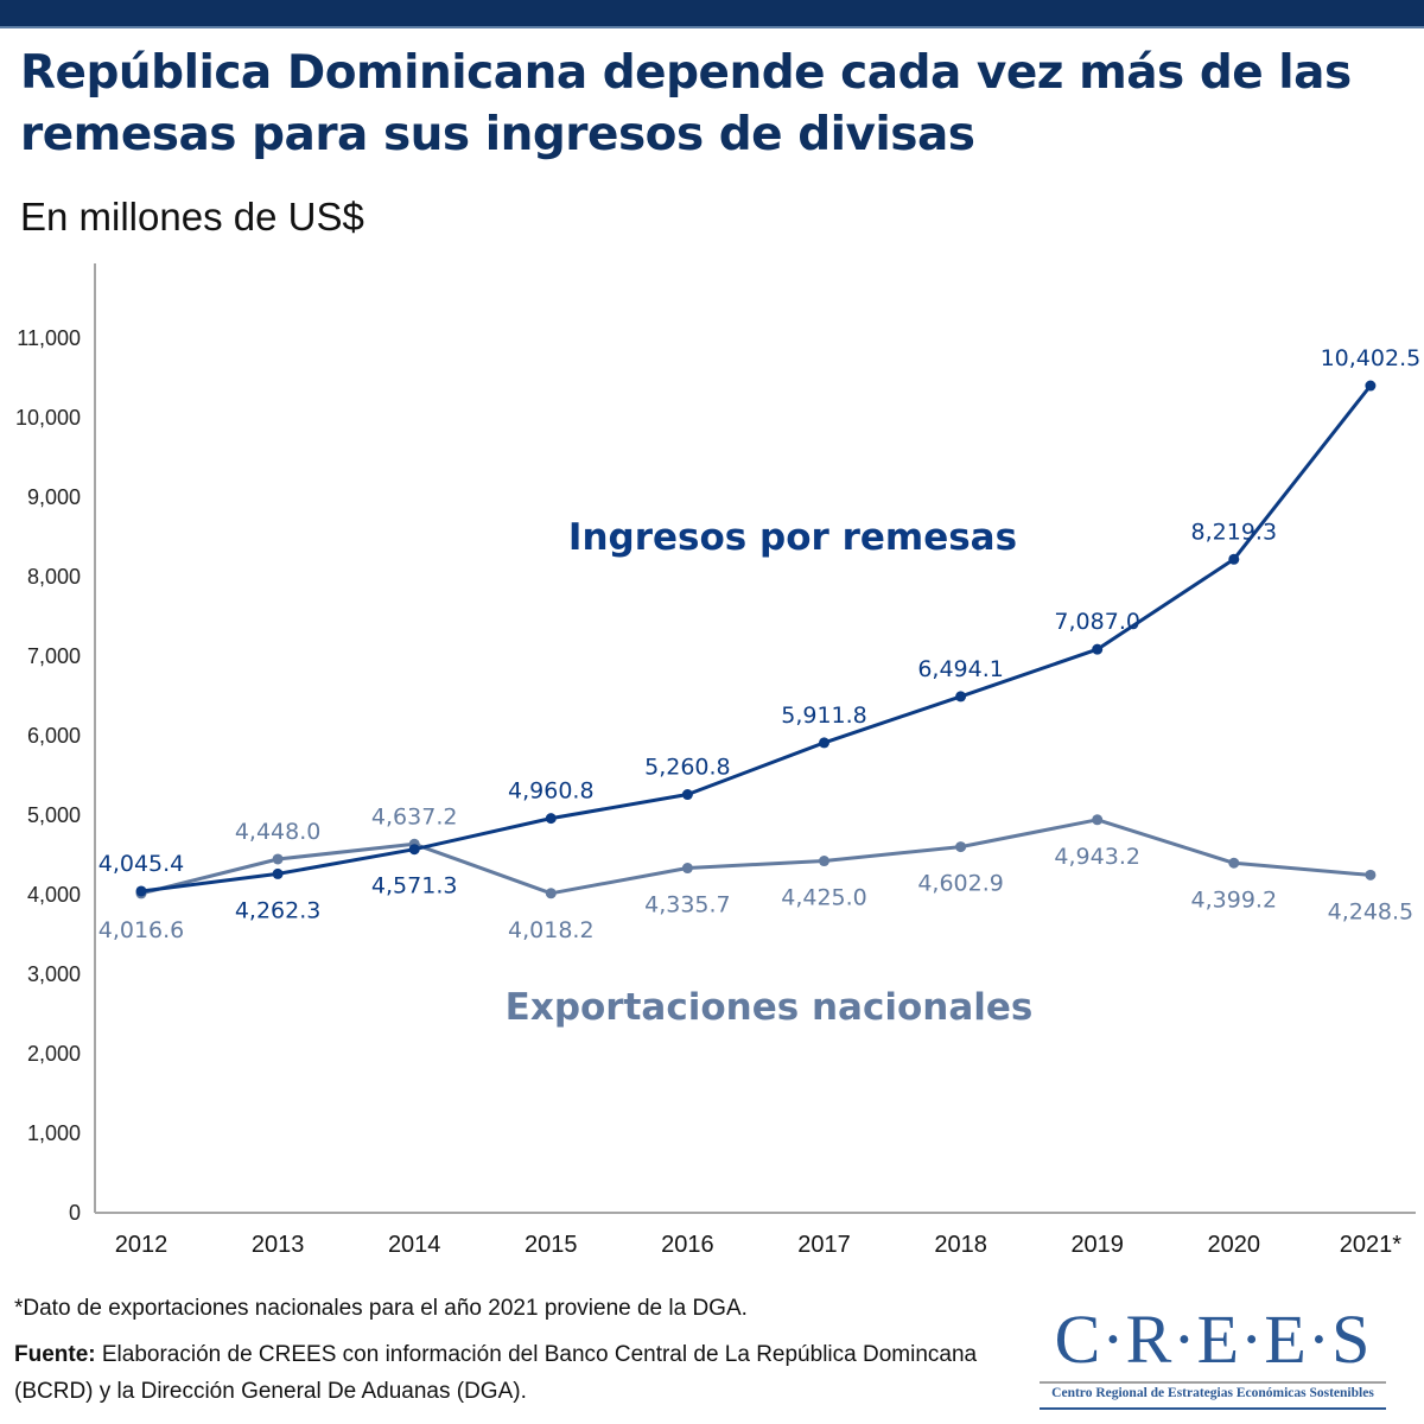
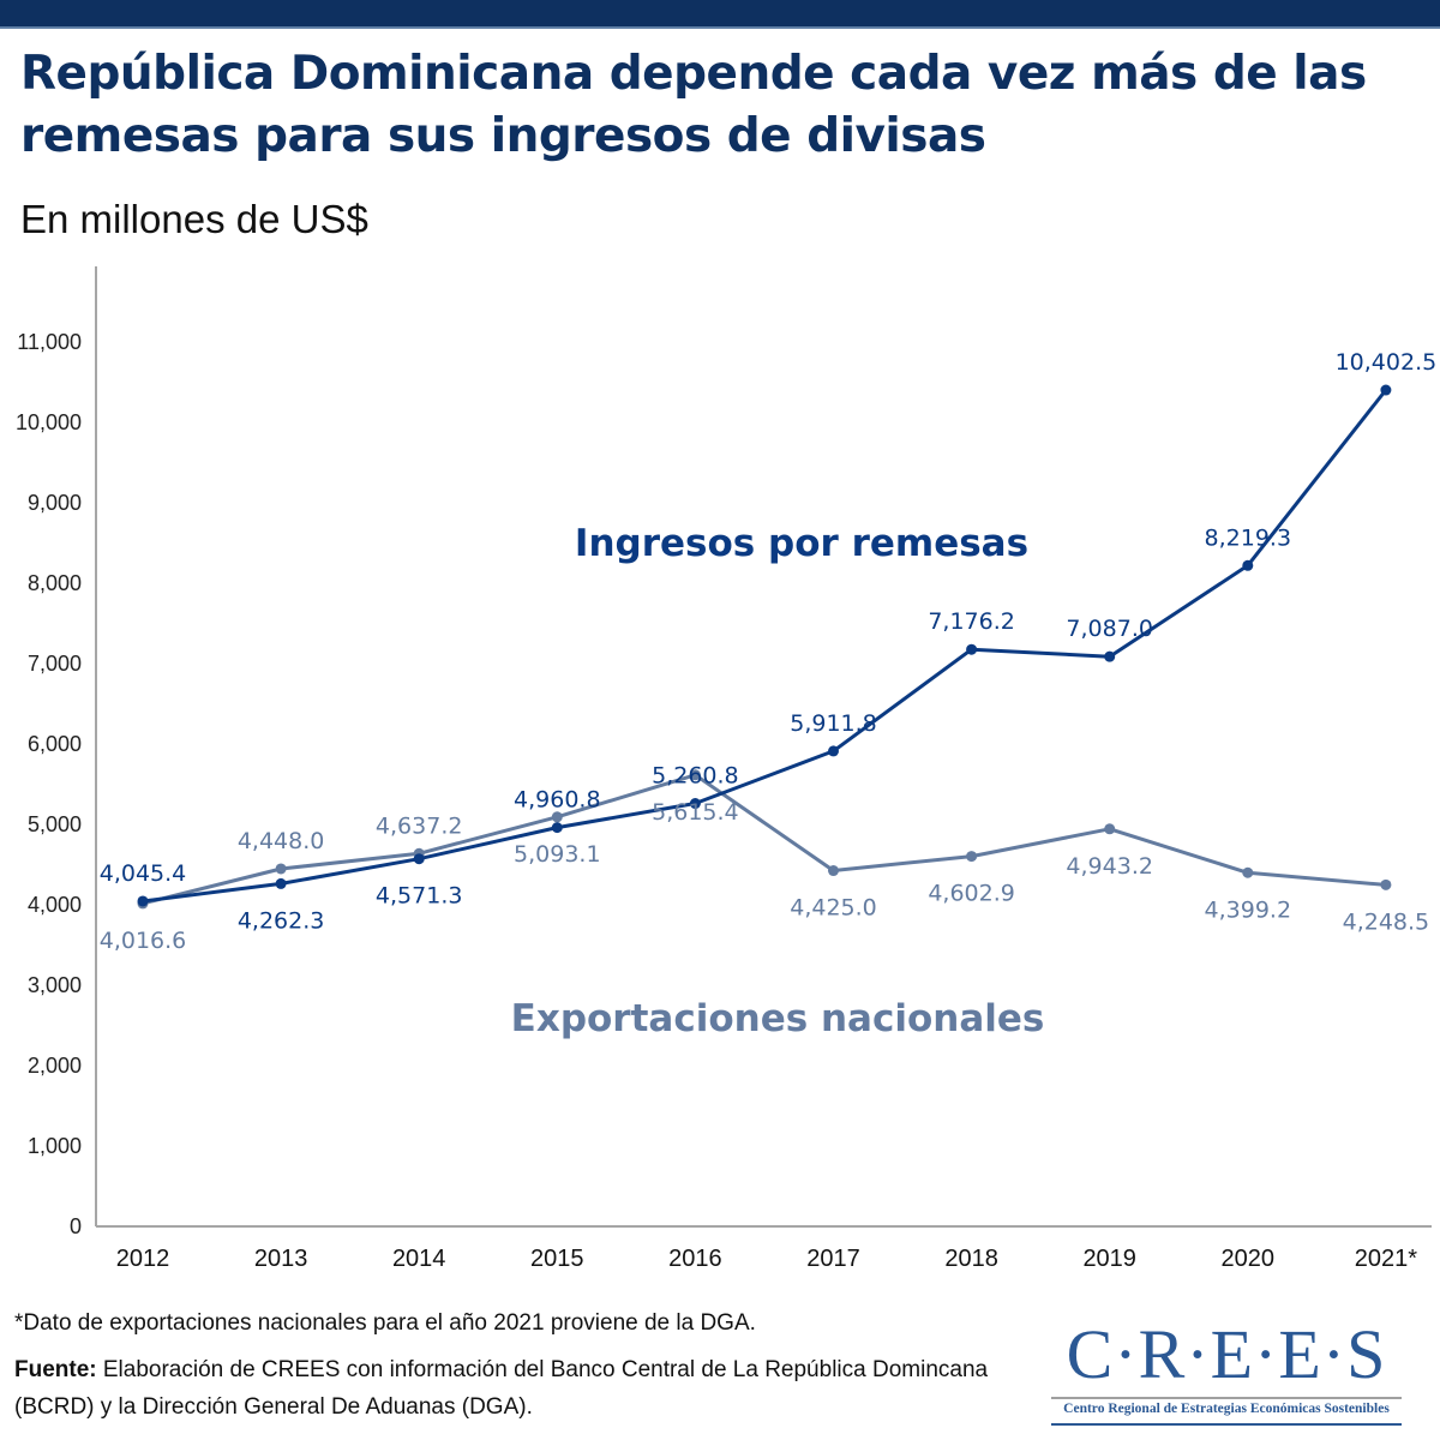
Exportaciones nacionales/2015: 4,018.2 -> 5,093.1
Exportaciones nacionales/2016: 4,335.7 -> 5,615.4
Ingresos por remesas/2018: 6,494.1 -> 7,176.2
